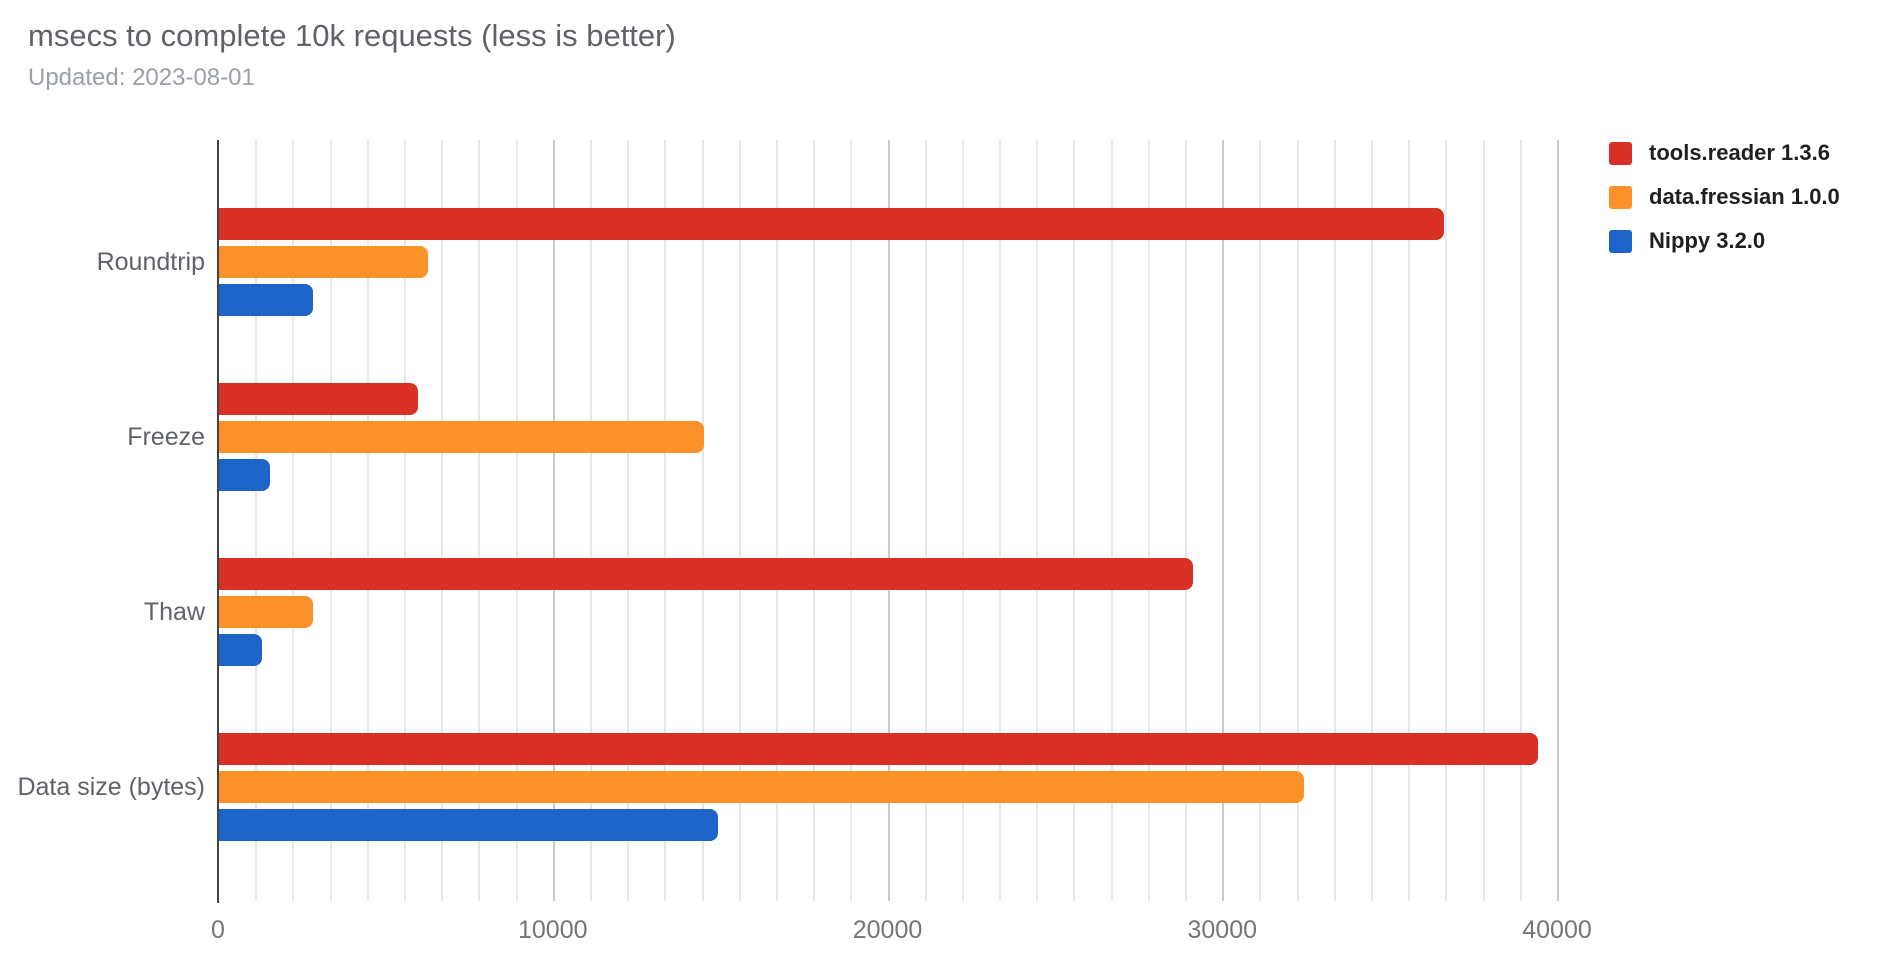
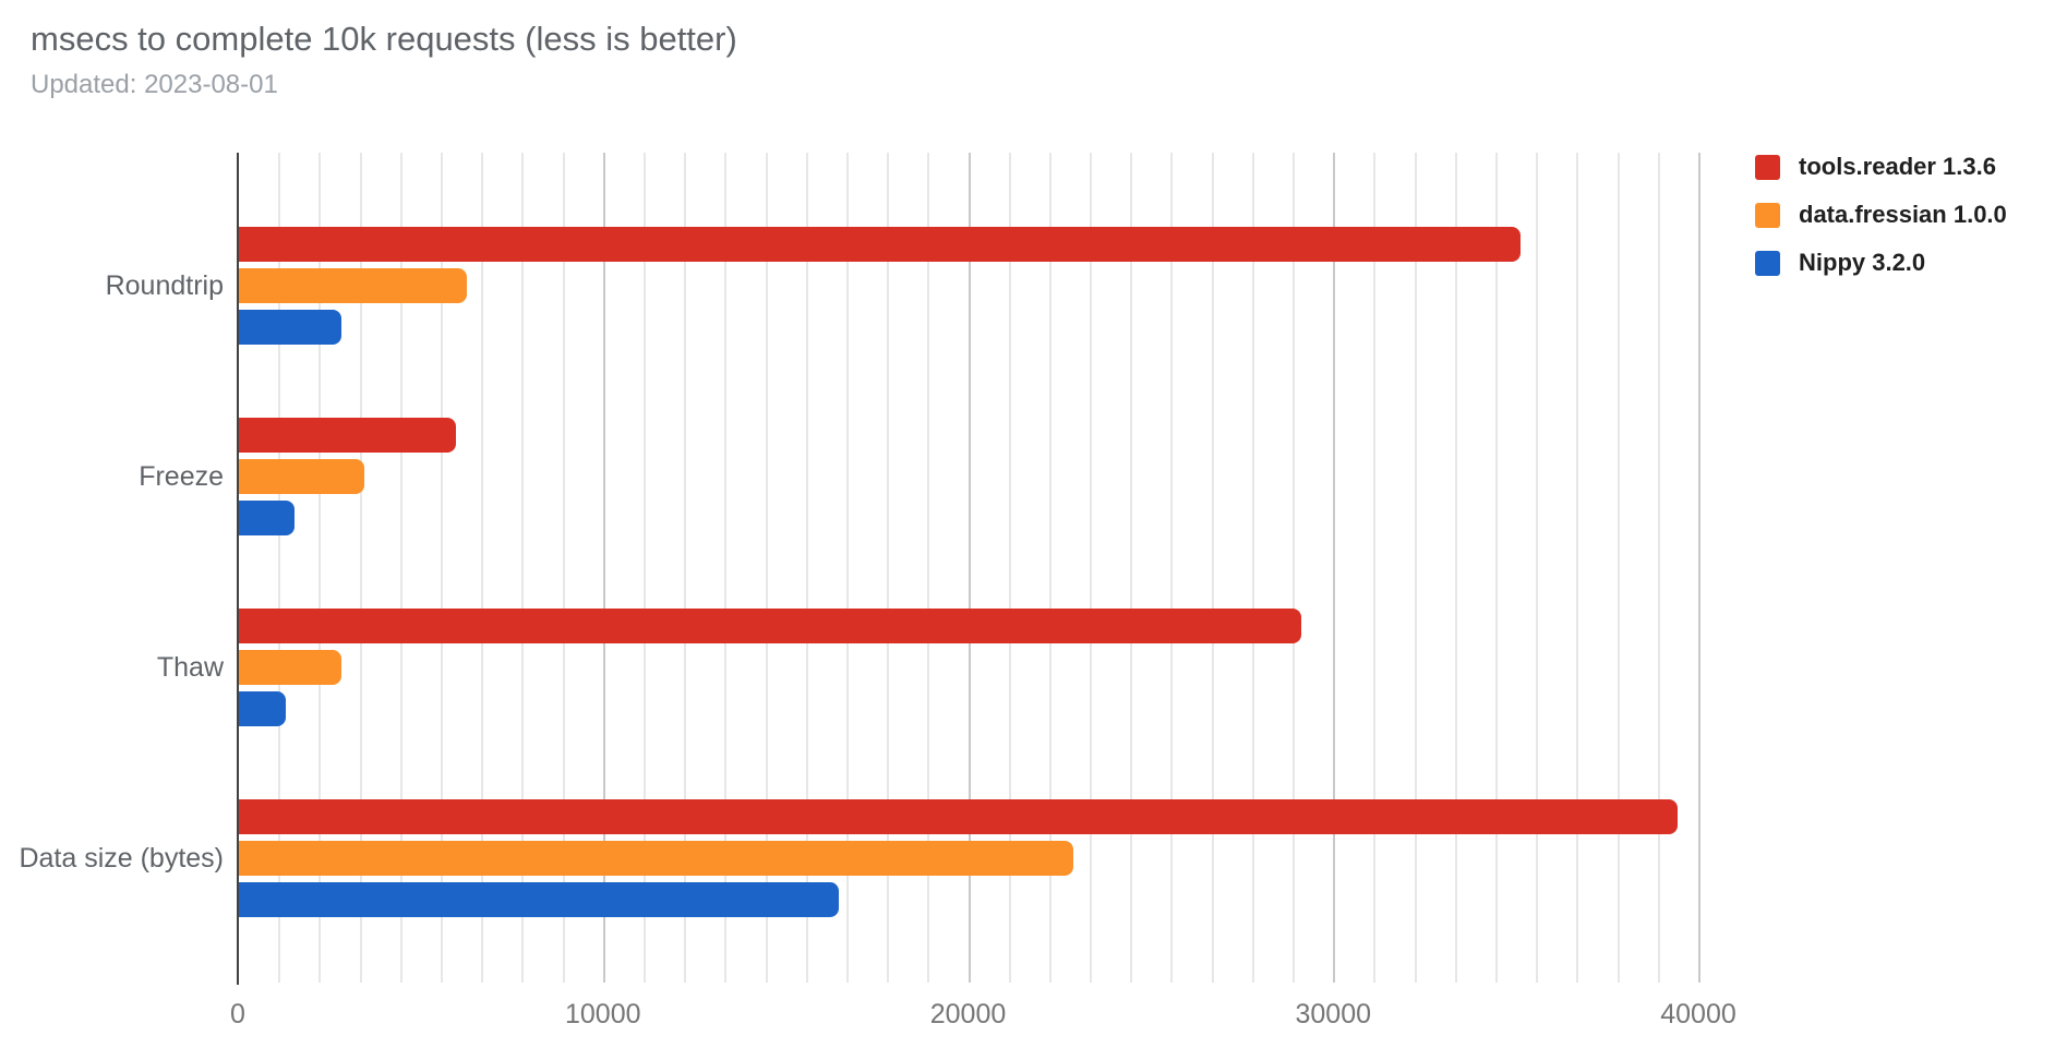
tools.reader 1.3.6/Roundtrip: 36600 -> 35100
data.fressian 1.0.0/Freeze: 14500 -> 3400
data.fressian 1.0.0/Data size (bytes): 32400 -> 22800
Nippy 3.2.0/Data size (bytes): 14900 -> 16400
